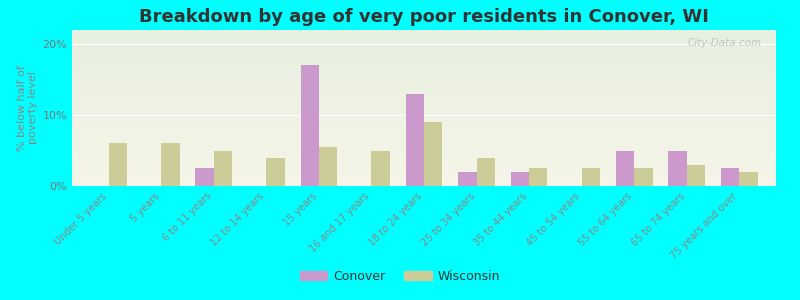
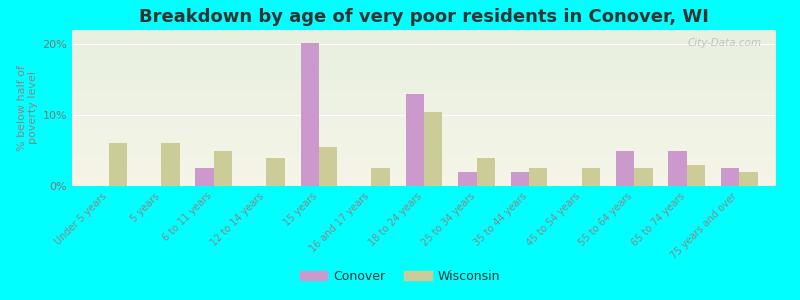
Conover/15 years: 17.0% -> 20.2%
Wisconsin/16 and 17 years: 5.0% -> 2.6%
Wisconsin/18 to 24 years: 9.0% -> 10.4%
